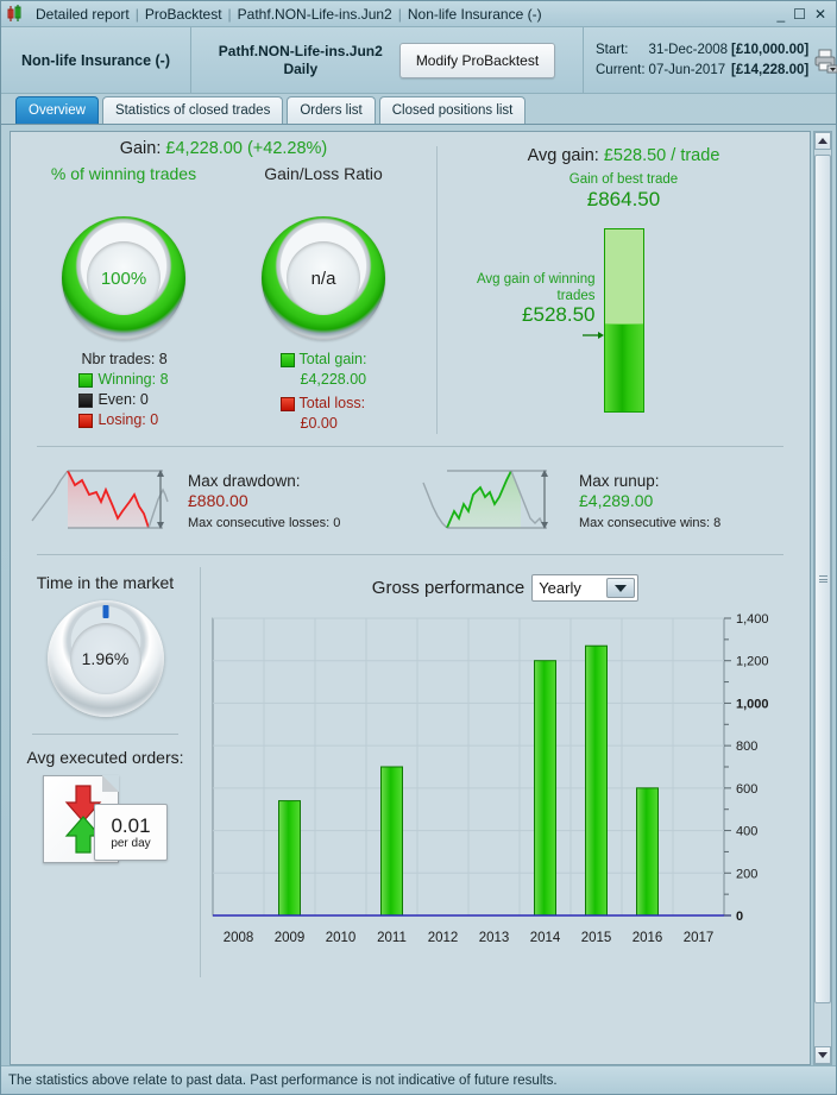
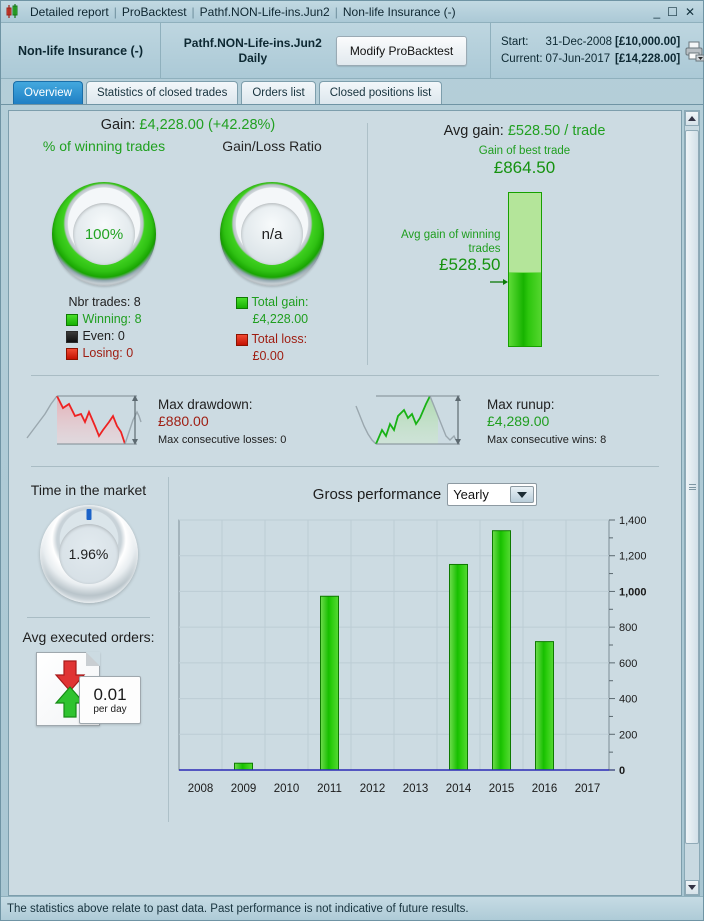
2009: 540 -> 40
2011: 700 -> 970
2014: 1200 -> 1150
2015: 1270 -> 1340
2016: 600 -> 720
